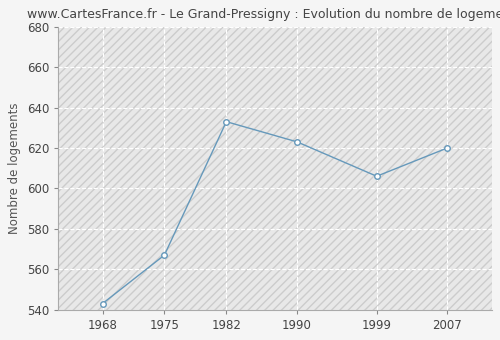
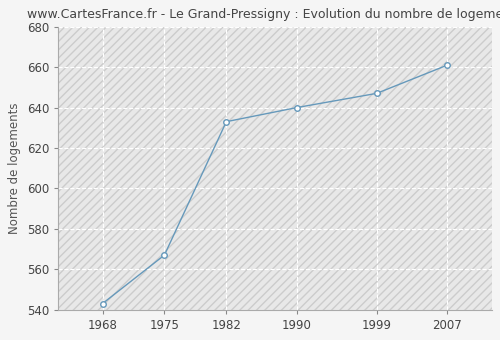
1990: 623 -> 640
1999: 606 -> 647
2007: 620 -> 661
